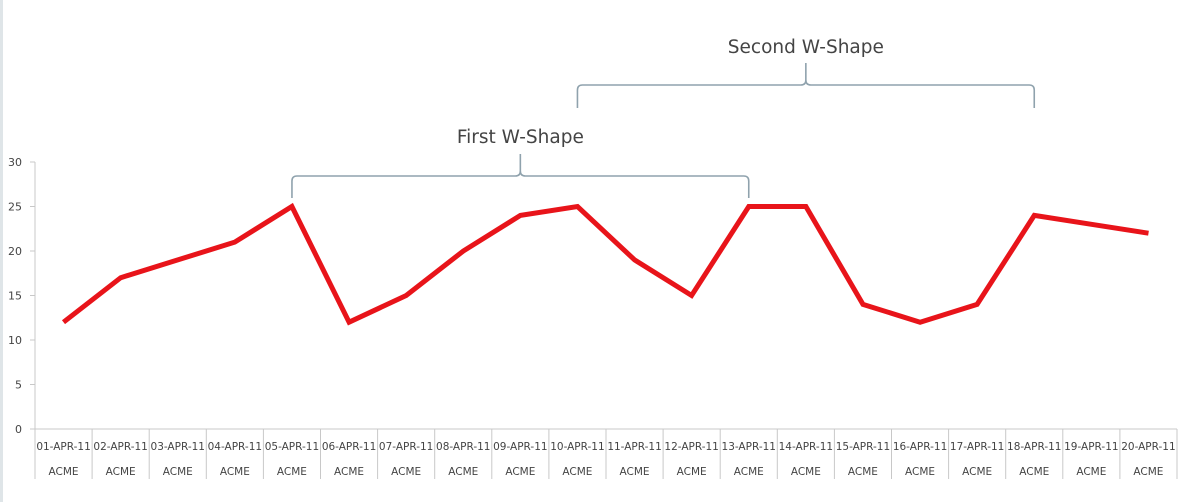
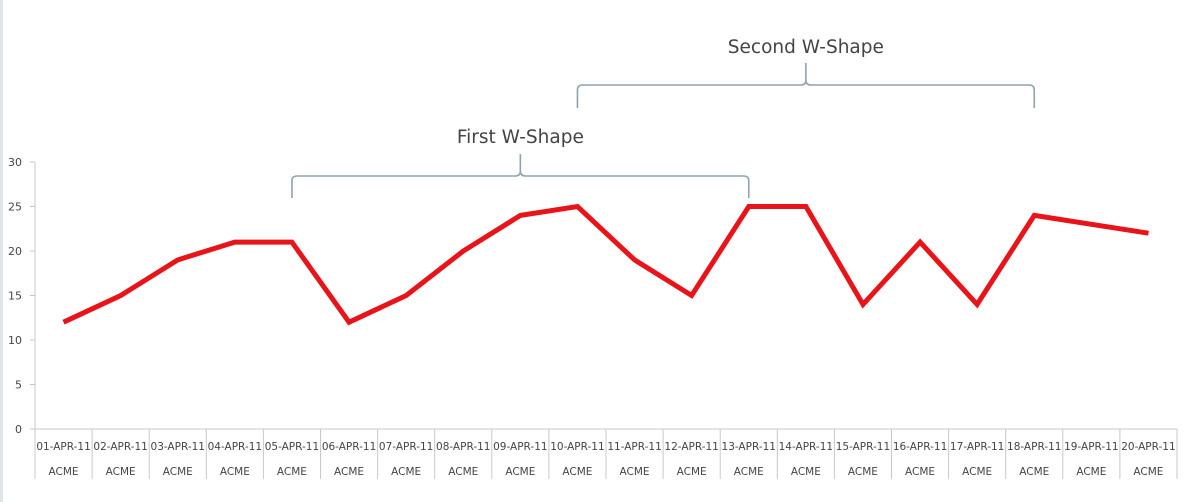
02-APR-11: 17 -> 15
05-APR-11: 25 -> 21
16-APR-11: 12 -> 21
